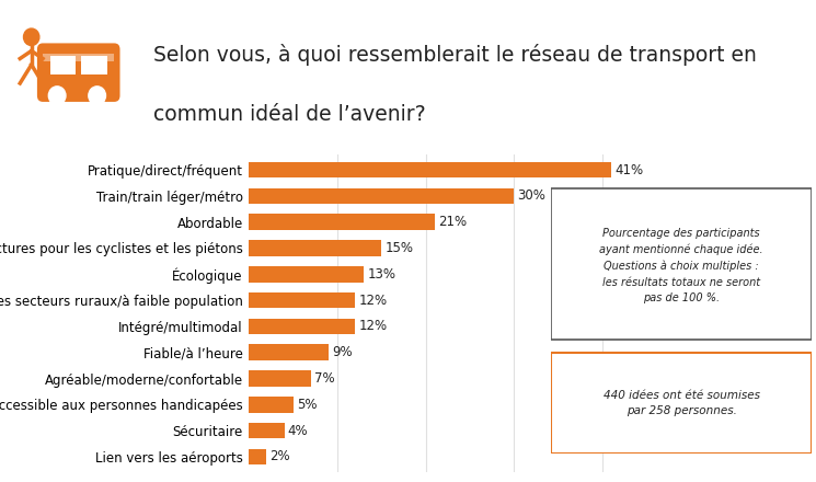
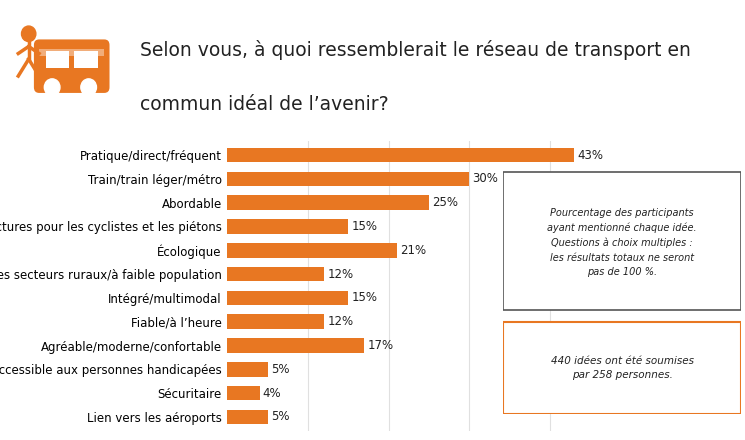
Pratique/direct/fréquent: 41% -> 43%
Abordable: 21% -> 25%
Écologique: 13% -> 21%
Intégré/multimodal: 12% -> 15%
Fiable/à l’heure: 9% -> 12%
Agréable/moderne/confortable: 7% -> 17%
Lien vers les aéroports: 2% -> 5%
